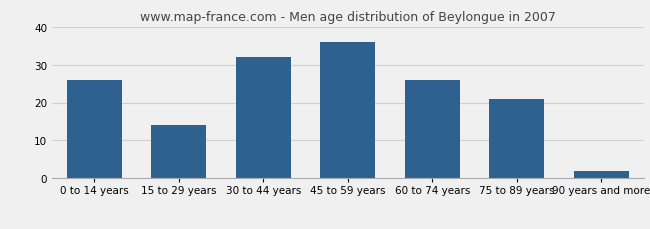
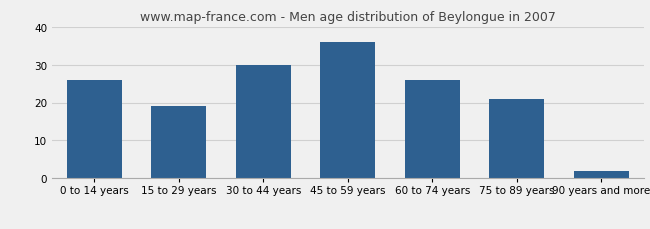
15 to 29 years: 14 -> 19
30 to 44 years: 32 -> 30
